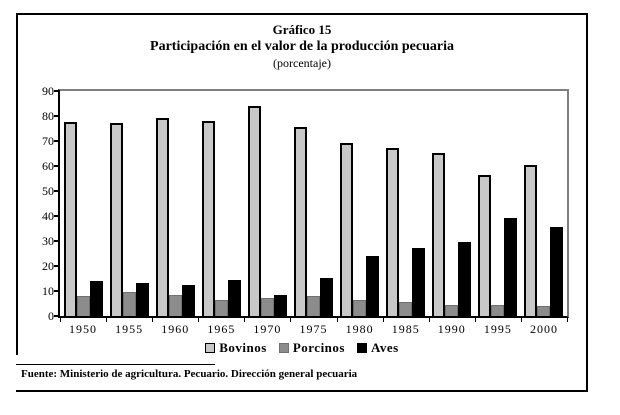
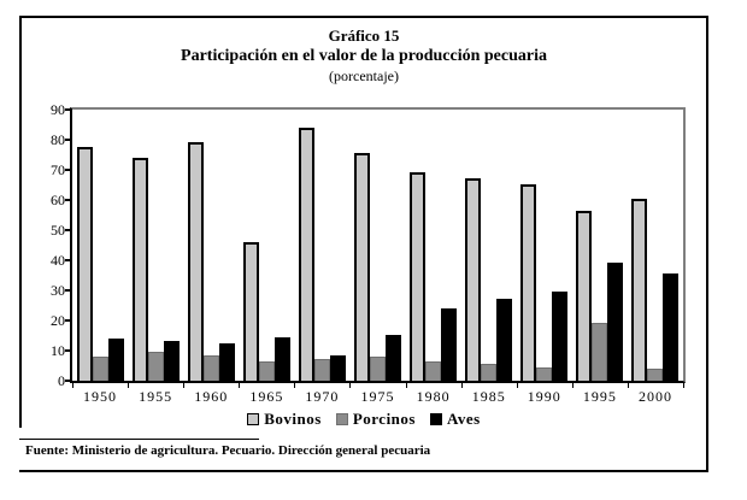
Bovinos/1955: 77 -> 74
Bovinos/1965: 78 -> 46
Porcinos/1995: 4 -> 19
